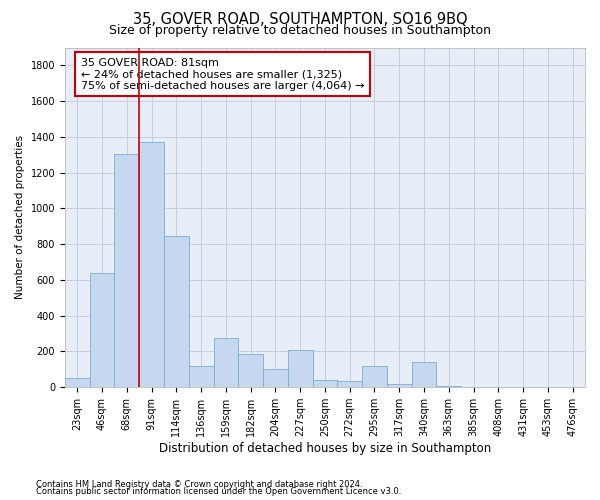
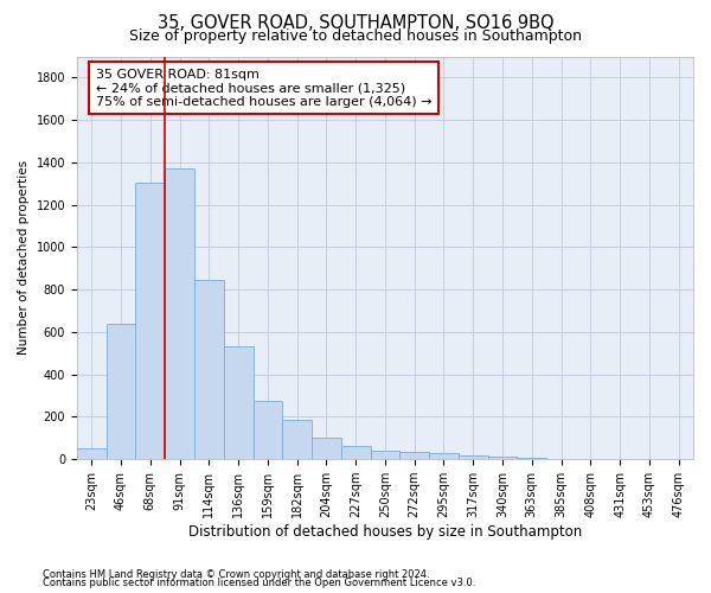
136sqm: 120 -> 530
227sqm: 210 -> 60
295sqm: 120 -> 30
340sqm: 140 -> 10
